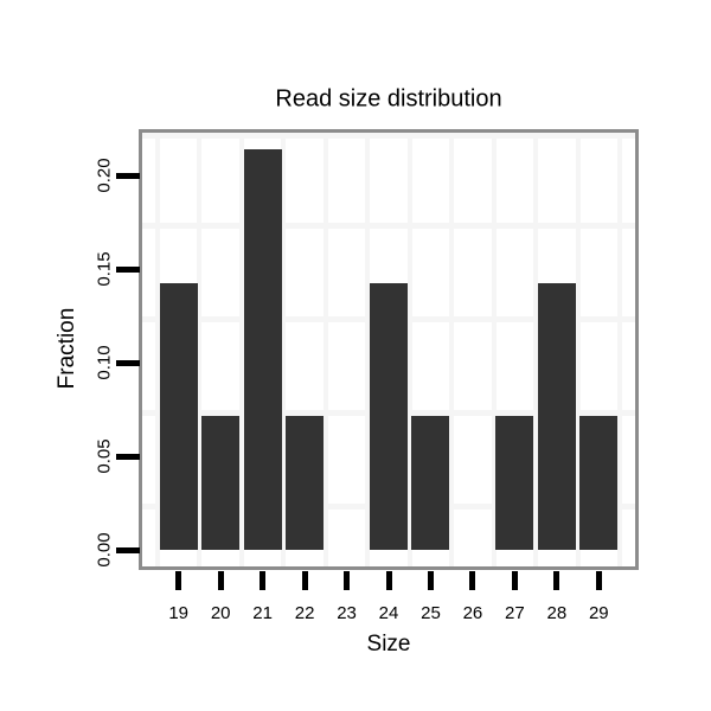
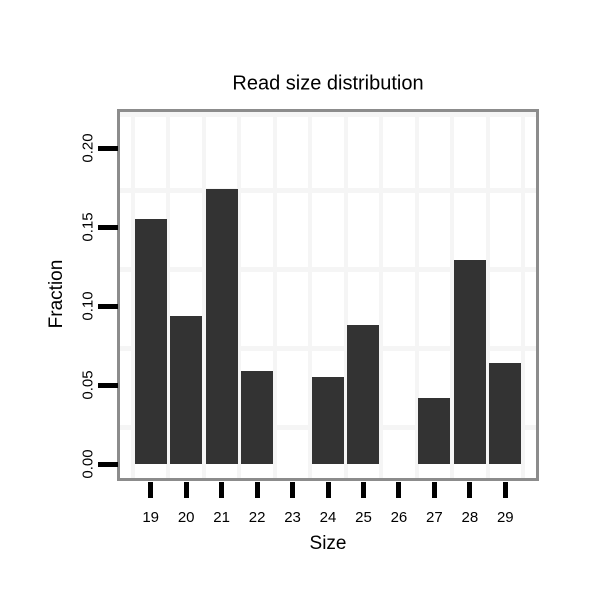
19: 0.143 -> 0.155
20: 0.071 -> 0.094
21: 0.214 -> 0.174
22: 0.071 -> 0.059
24: 0.143 -> 0.055
25: 0.071 -> 0.088
27: 0.071 -> 0.042
28: 0.143 -> 0.129
29: 0.071 -> 0.064
